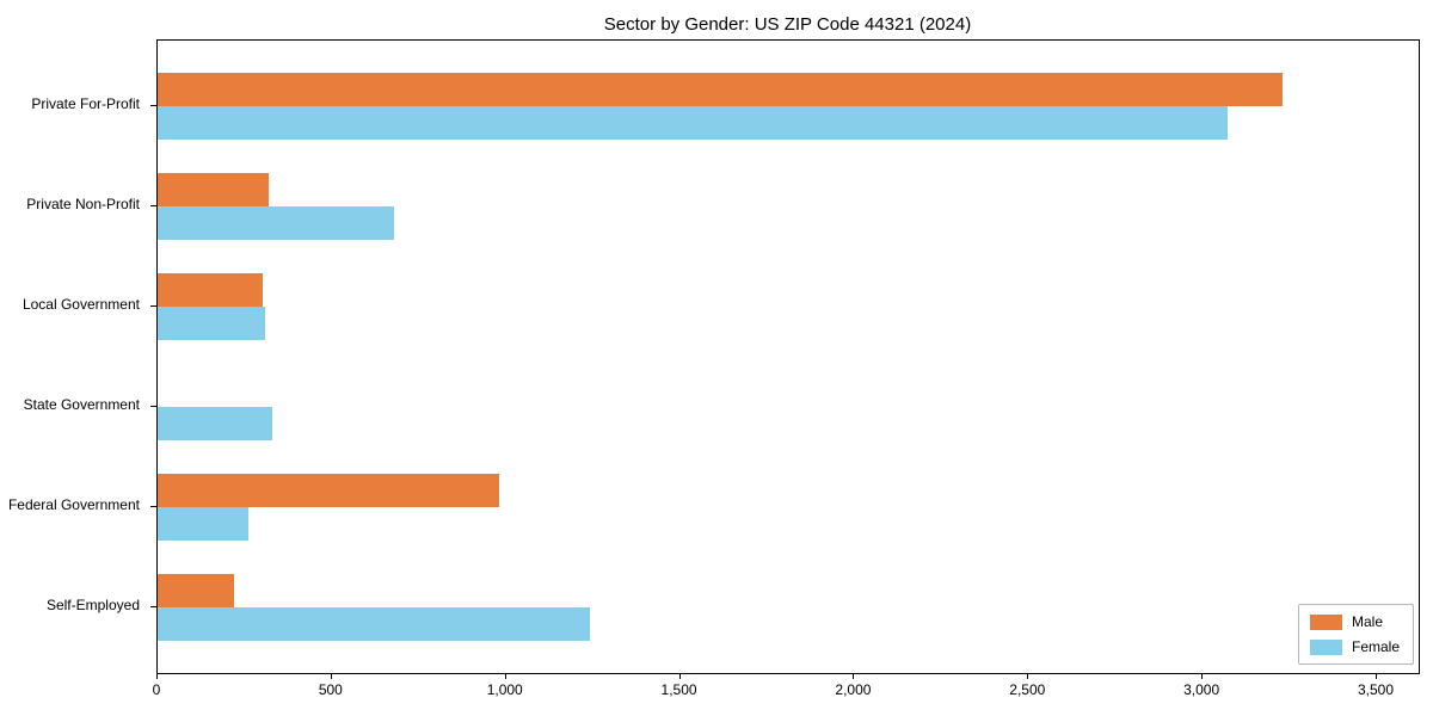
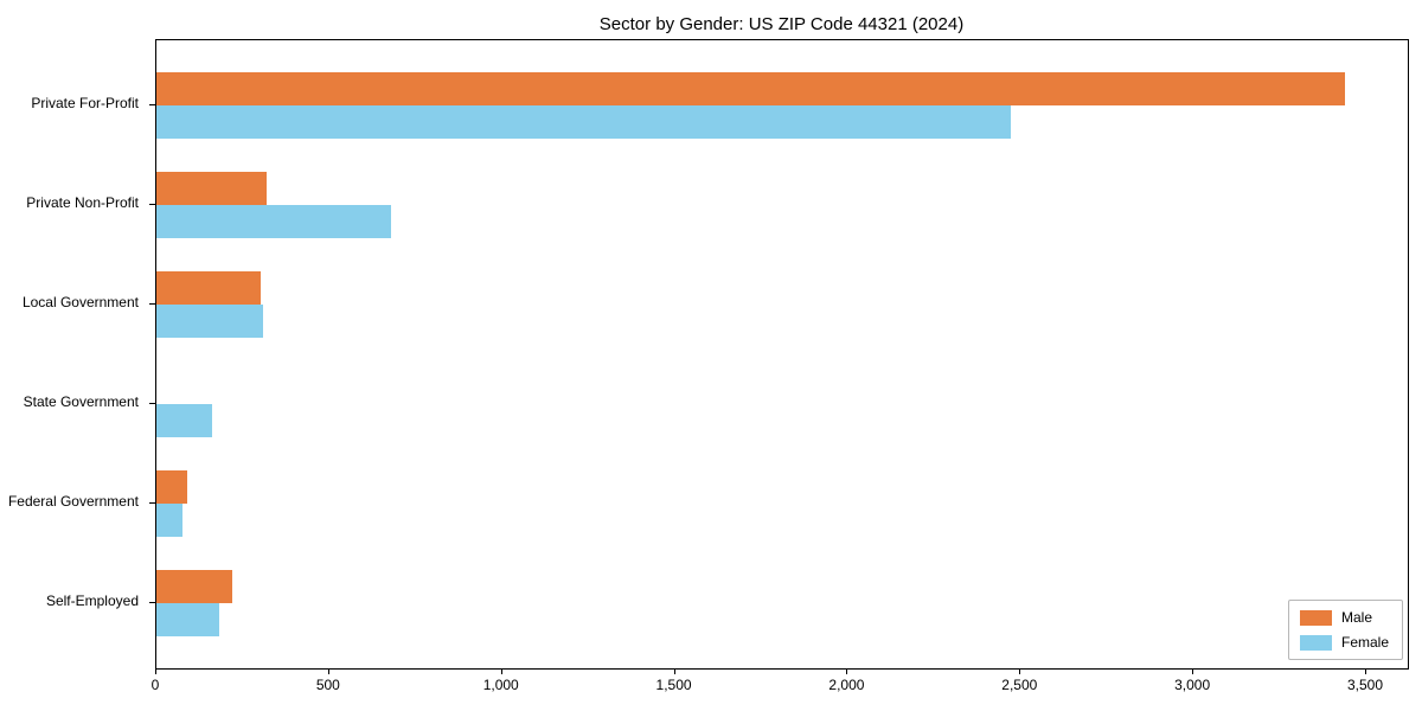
Male/Private For-Profit: 3230 -> 3440
Female/Private For-Profit: 3070 -> 2470
Female/State Government: 330 -> 160
Male/Federal Government: 980 -> 90
Female/Federal Government: 260 -> 80
Female/Self-Employed: 1240 -> 180
